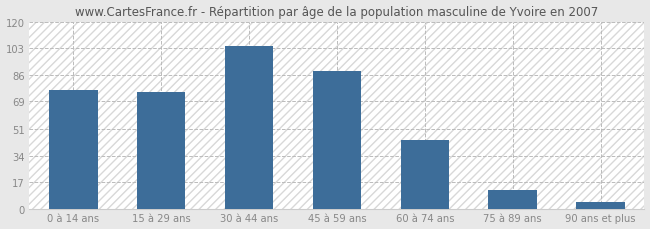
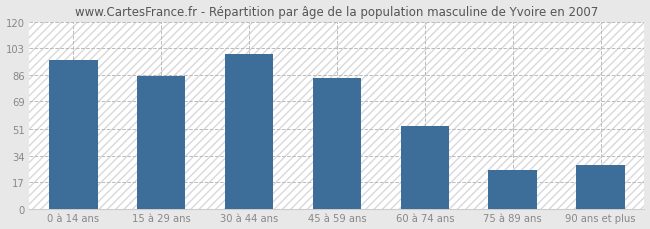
0 à 14 ans: 76 -> 95
15 à 29 ans: 75 -> 85
30 à 44 ans: 104 -> 99
45 à 59 ans: 88 -> 84
60 à 74 ans: 44 -> 53
75 à 89 ans: 12 -> 25
90 ans et plus: 4 -> 28
